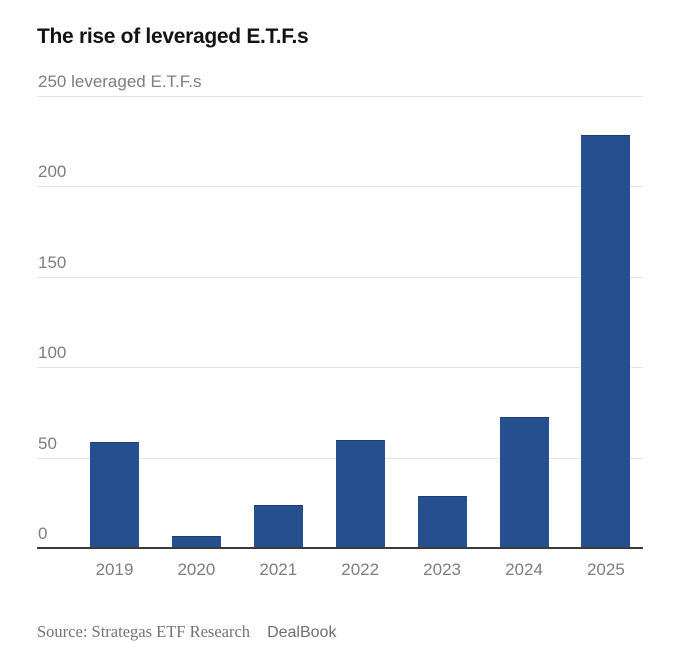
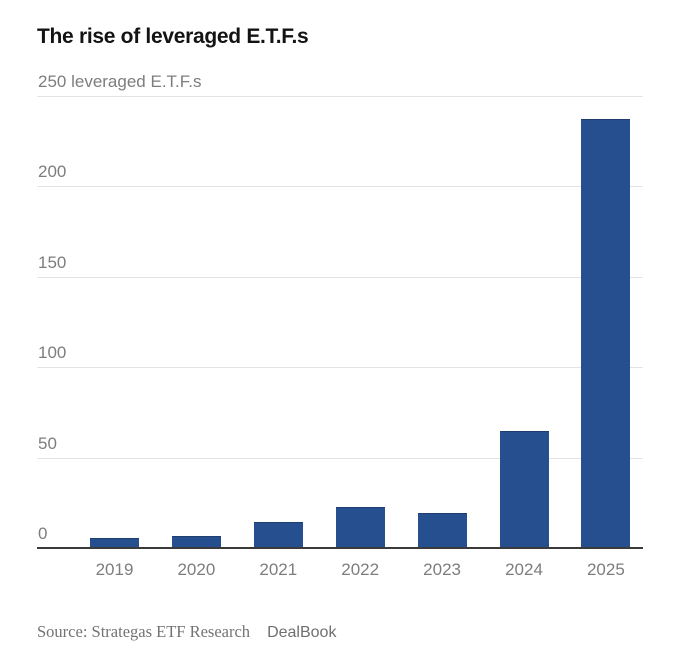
2019: 58 -> 5
2021: 23 -> 14
2022: 59 -> 22
2023: 28 -> 19
2024: 72 -> 64
2025: 228 -> 237
